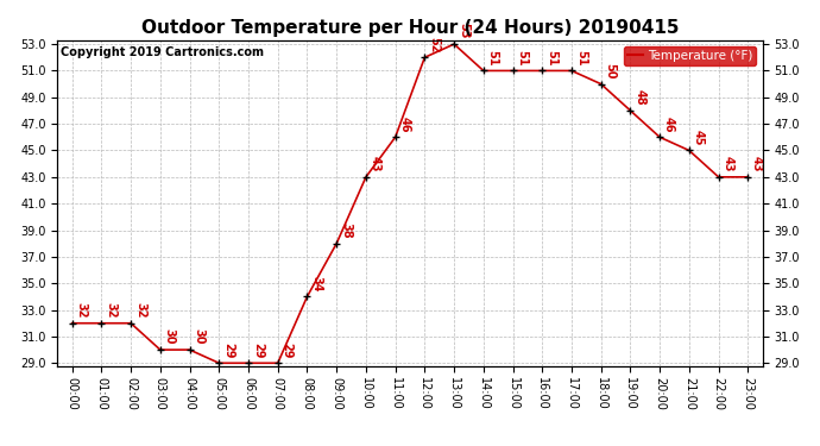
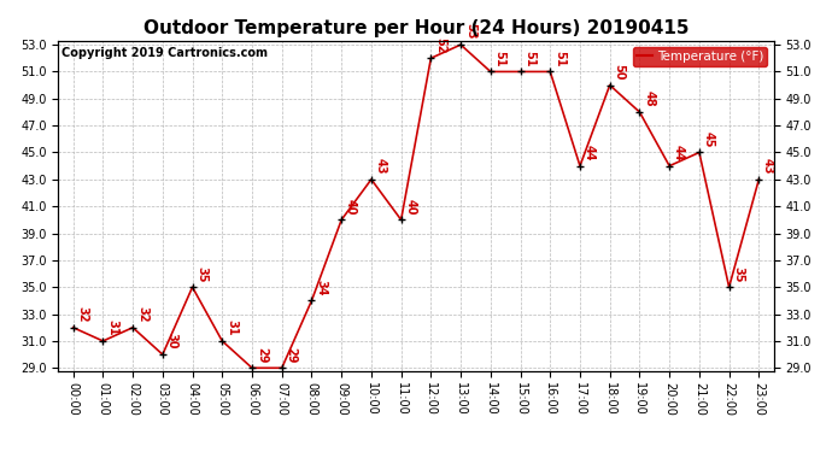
01:00: 32 -> 31
04:00: 30 -> 35
05:00: 29 -> 31
09:00: 38 -> 40
11:00: 46 -> 40
17:00: 51 -> 44
20:00: 46 -> 44
22:00: 43 -> 35
